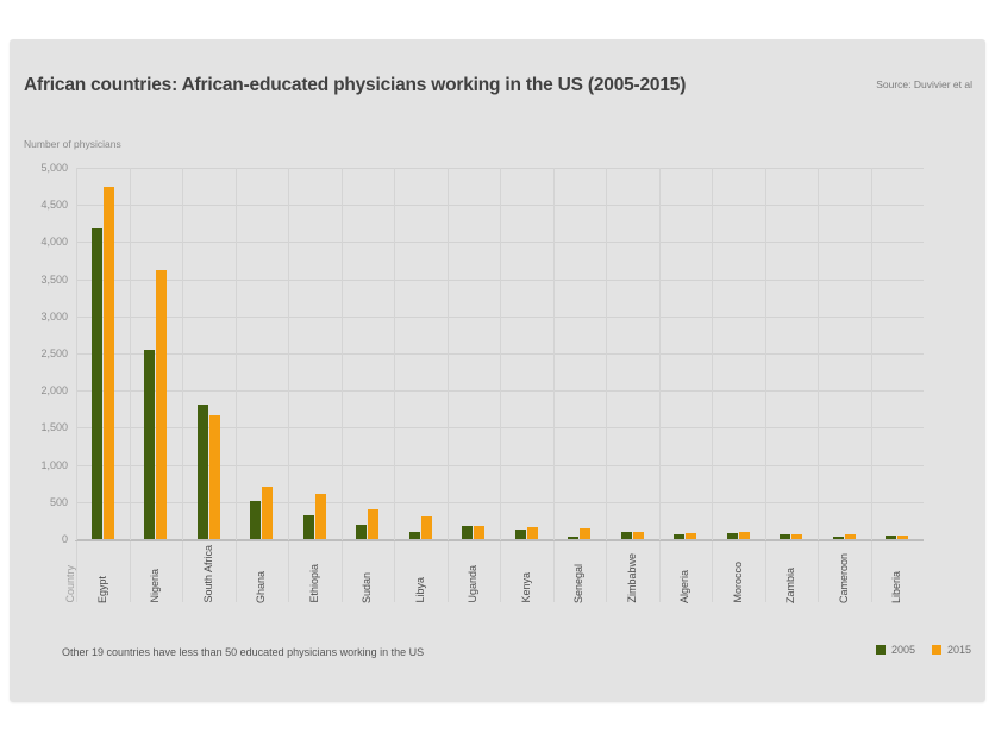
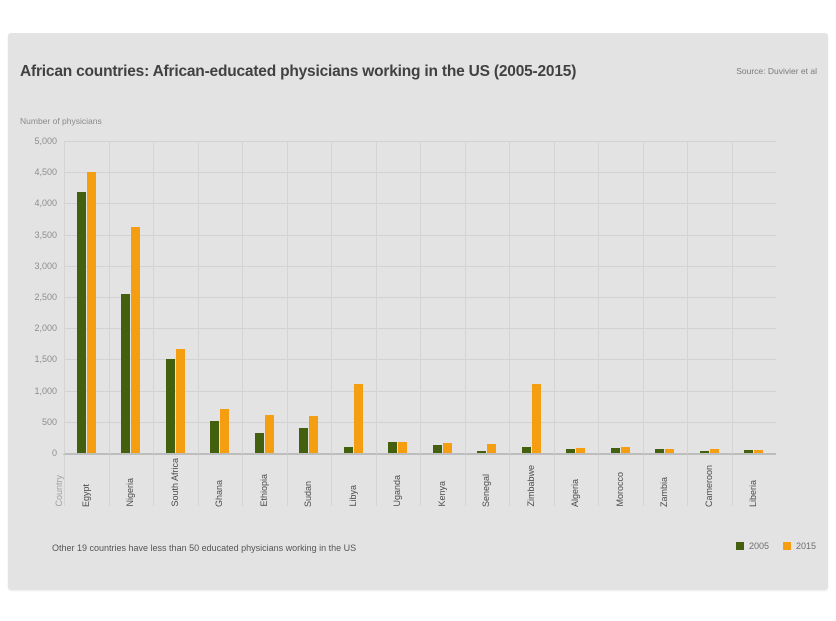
2015/Egypt: 4800 -> 4500
2005/South Africa: 1800 -> 1500
2005/Sudan: 200 -> 400
2015/Sudan: 400 -> 600
2015/Libya: 300 -> 1100
2015/Zimbabwe: 100 -> 1100
